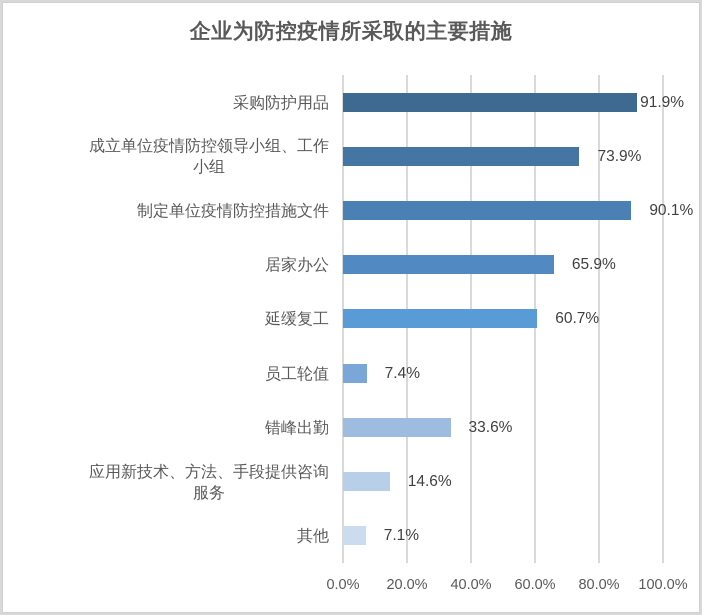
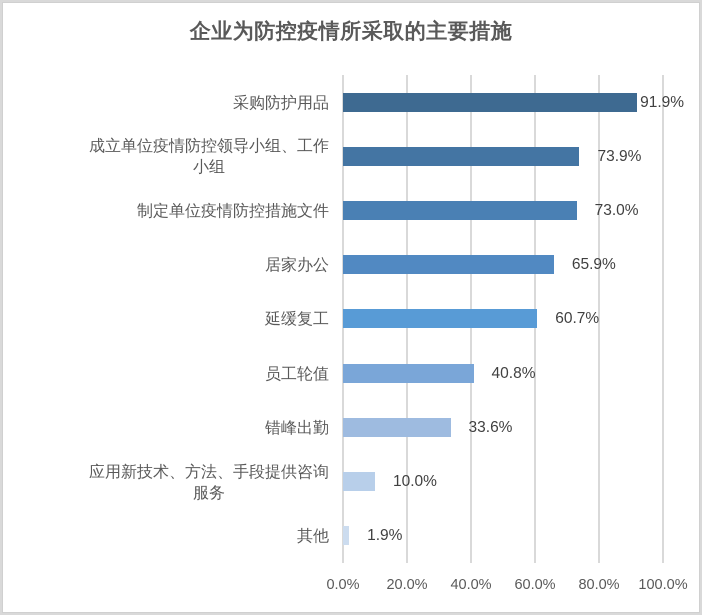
制定单位疫情防控措施文件: 90.1% -> 73.0%
员工轮值: 7.4% -> 40.8%
应用新技术、方法、手段提供咨询服务: 14.6% -> 10.0%
其他: 7.1% -> 1.9%
